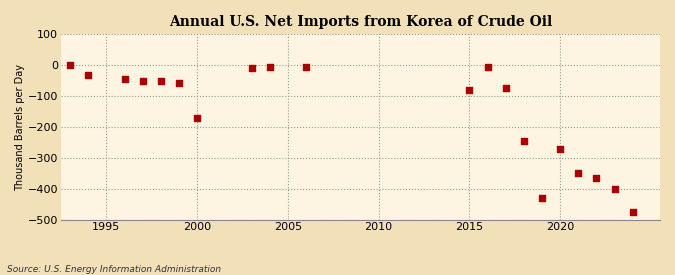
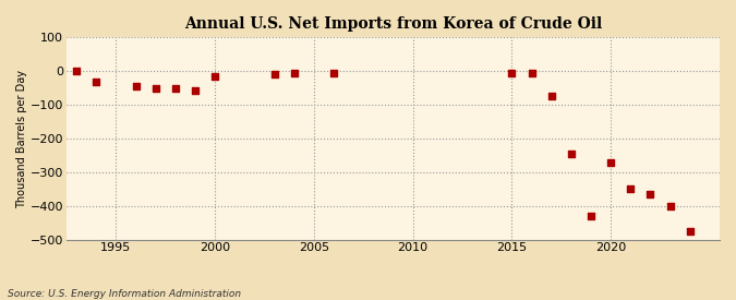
2000: -170 -> -15
2015: -80 -> -5
